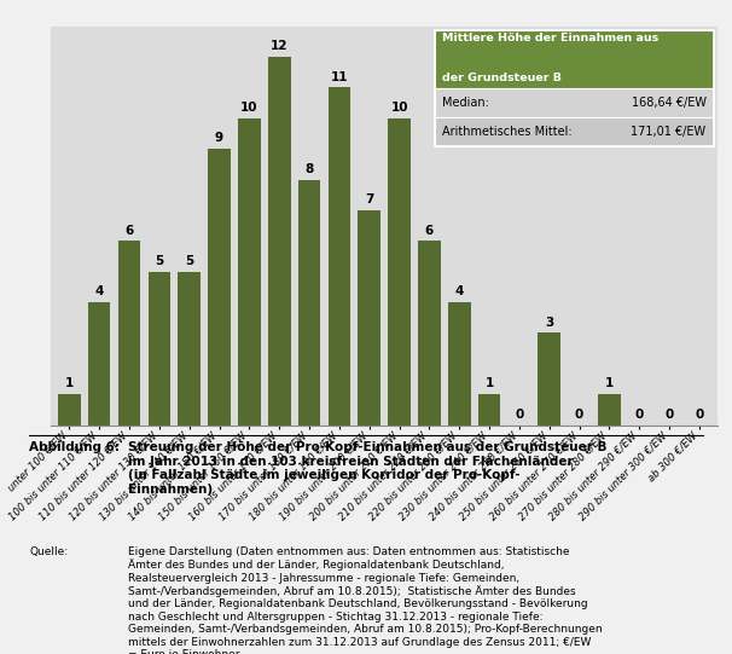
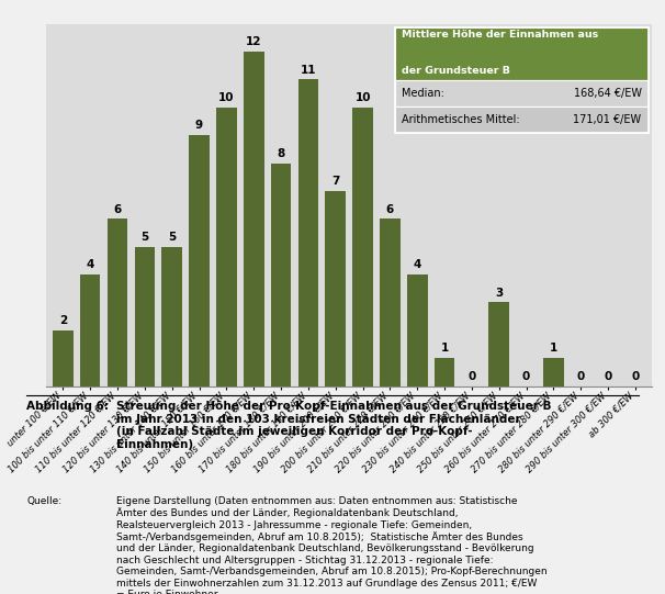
unter 100 €/EW: 1 -> 2
